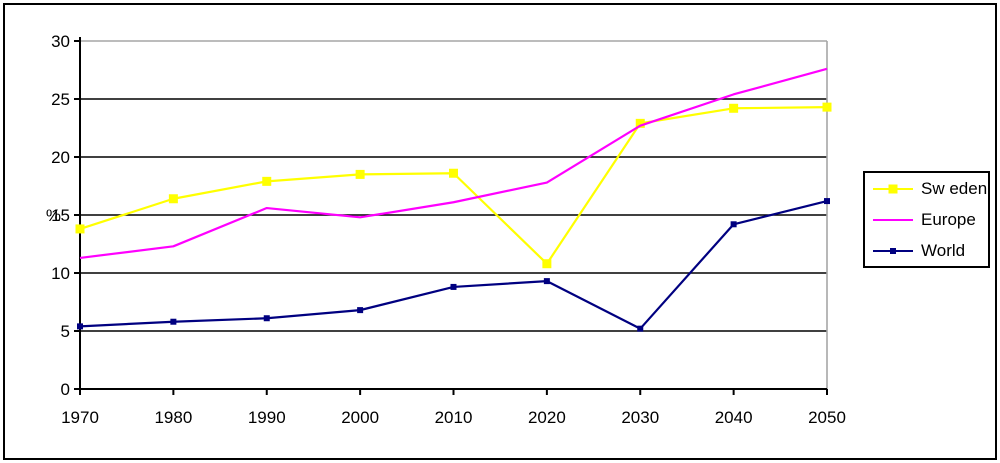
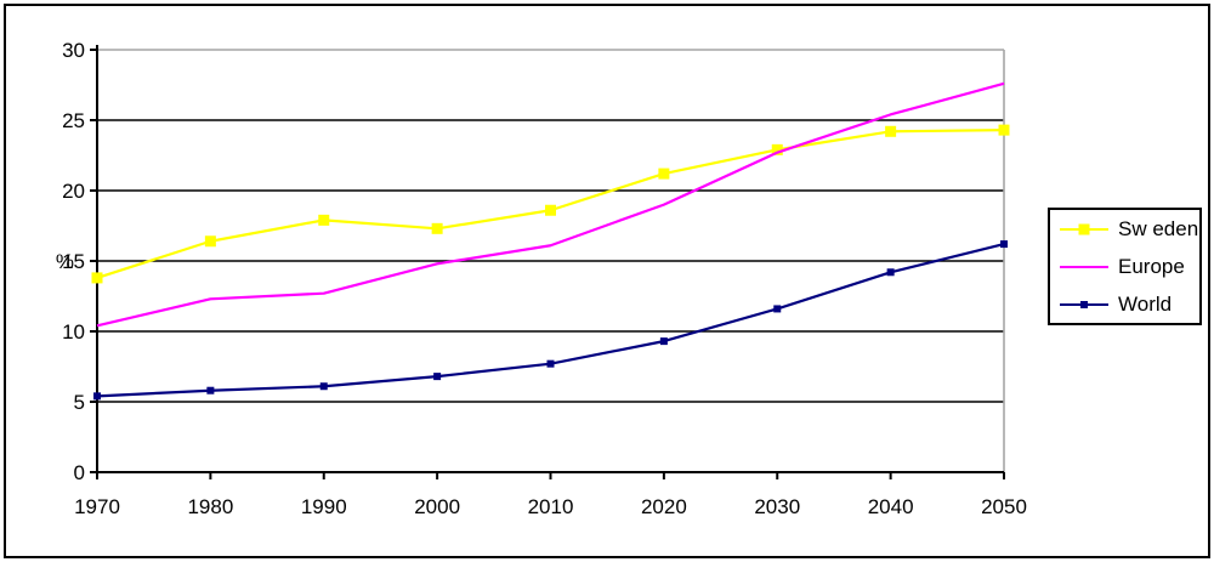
Europe/1970: 11.3 -> 10.4
Europe/1990: 15.6 -> 12.7
Sw eden/2000: 18.5 -> 17.3
World/2010: 8.8 -> 7.7
Sw eden/2020: 10.8 -> 21.2
Europe/2020: 17.8 -> 19.0
World/2030: 5.2 -> 11.6
